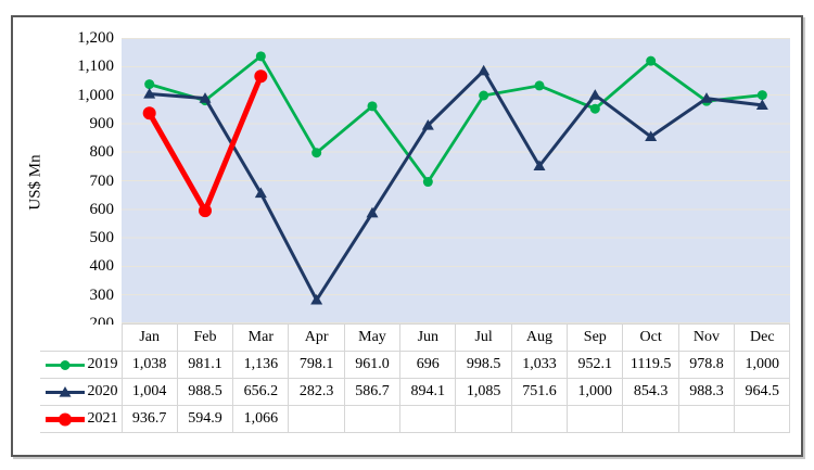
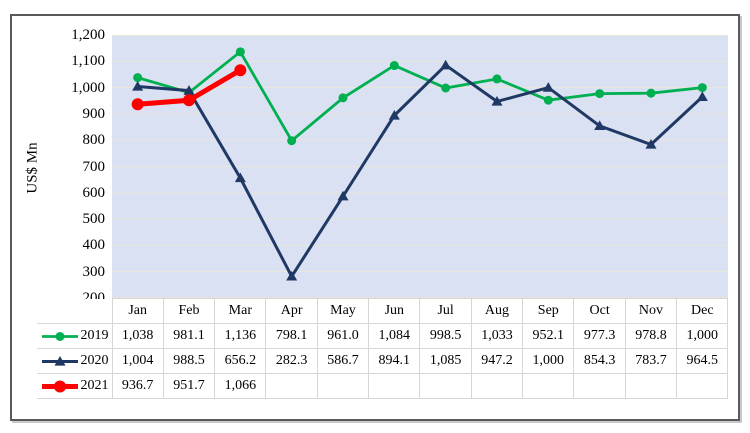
2021/Feb: 594.9 -> 951.7
2019/Jun: 696 -> 1,084
2020/Aug: 751.6 -> 947.2
2019/Oct: 1119.5 -> 977.3
2020/Nov: 988.3 -> 783.7
